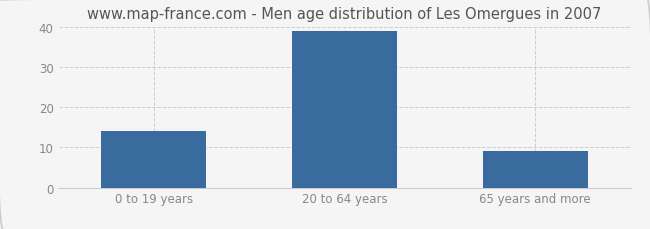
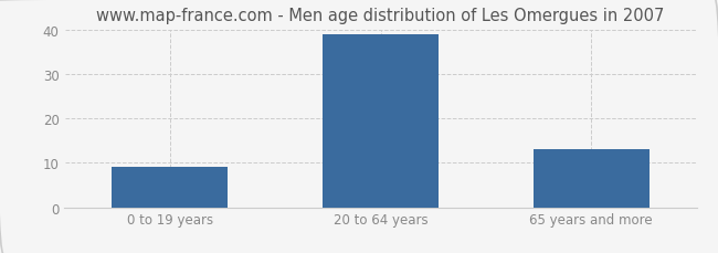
0 to 19 years: 14 -> 9
65 years and more: 9 -> 13
